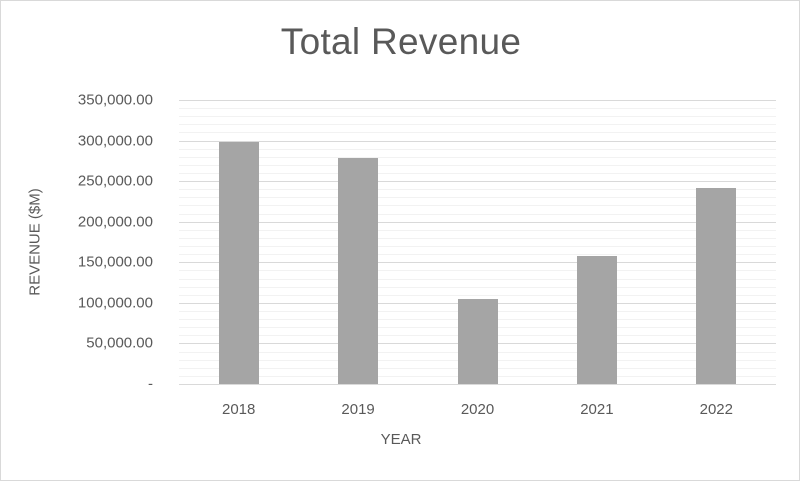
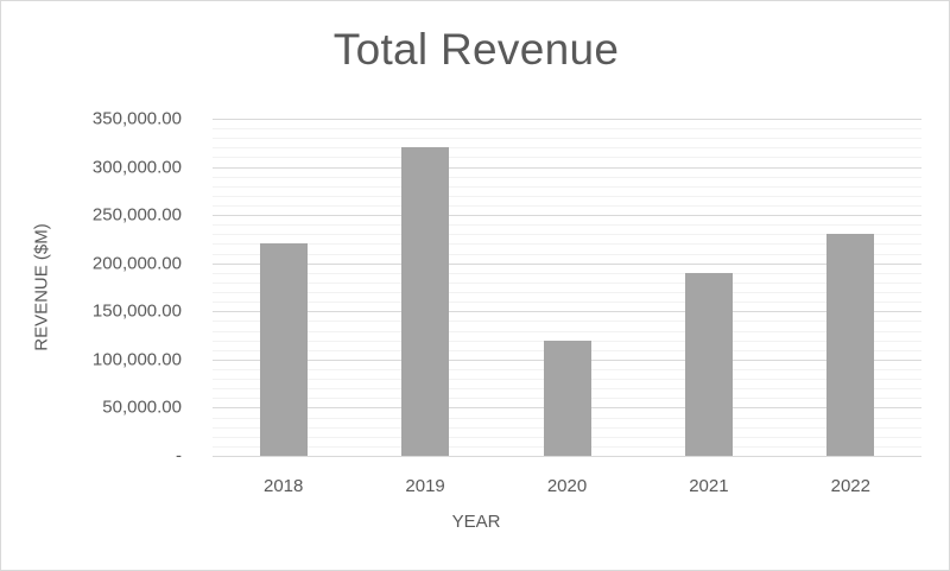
2018: 300000 -> 220000
2019: 280000 -> 320000
2020: 100000 -> 120000
2021: 160000 -> 190000
2022: 240000 -> 230000
